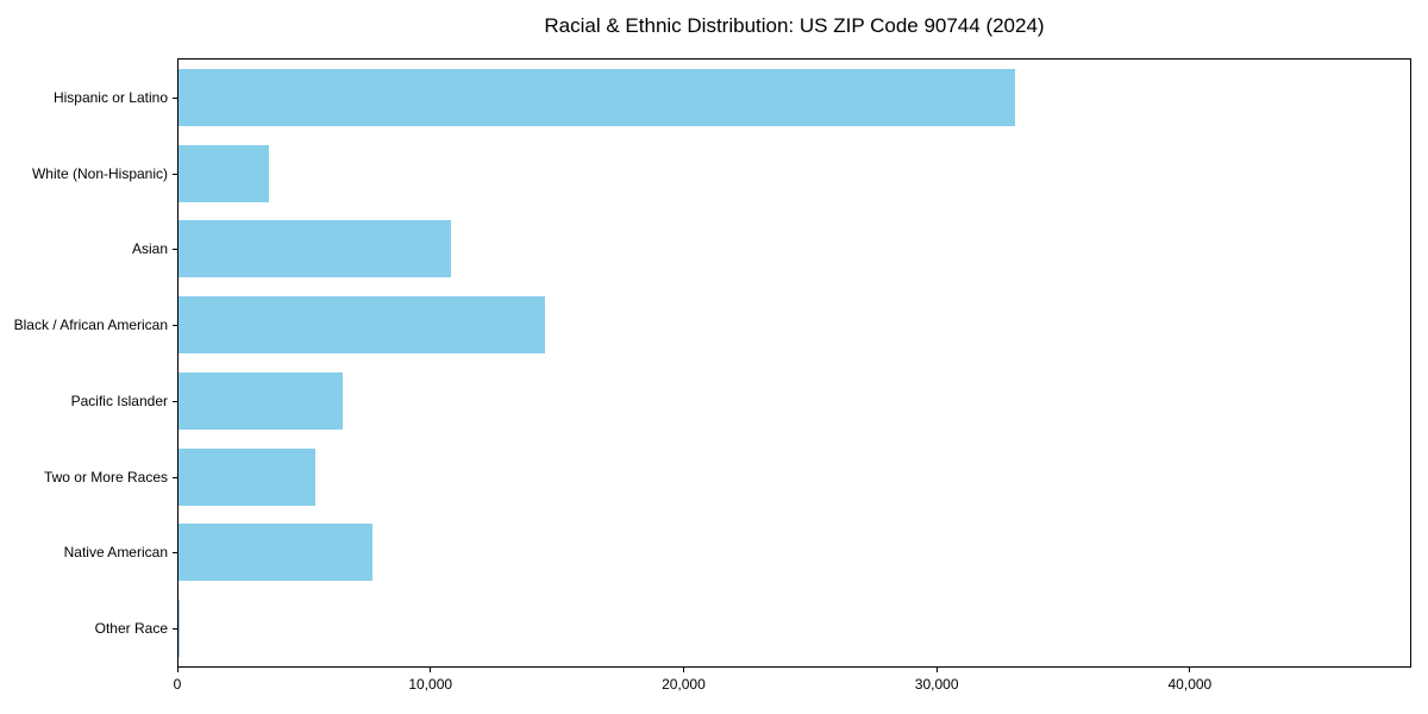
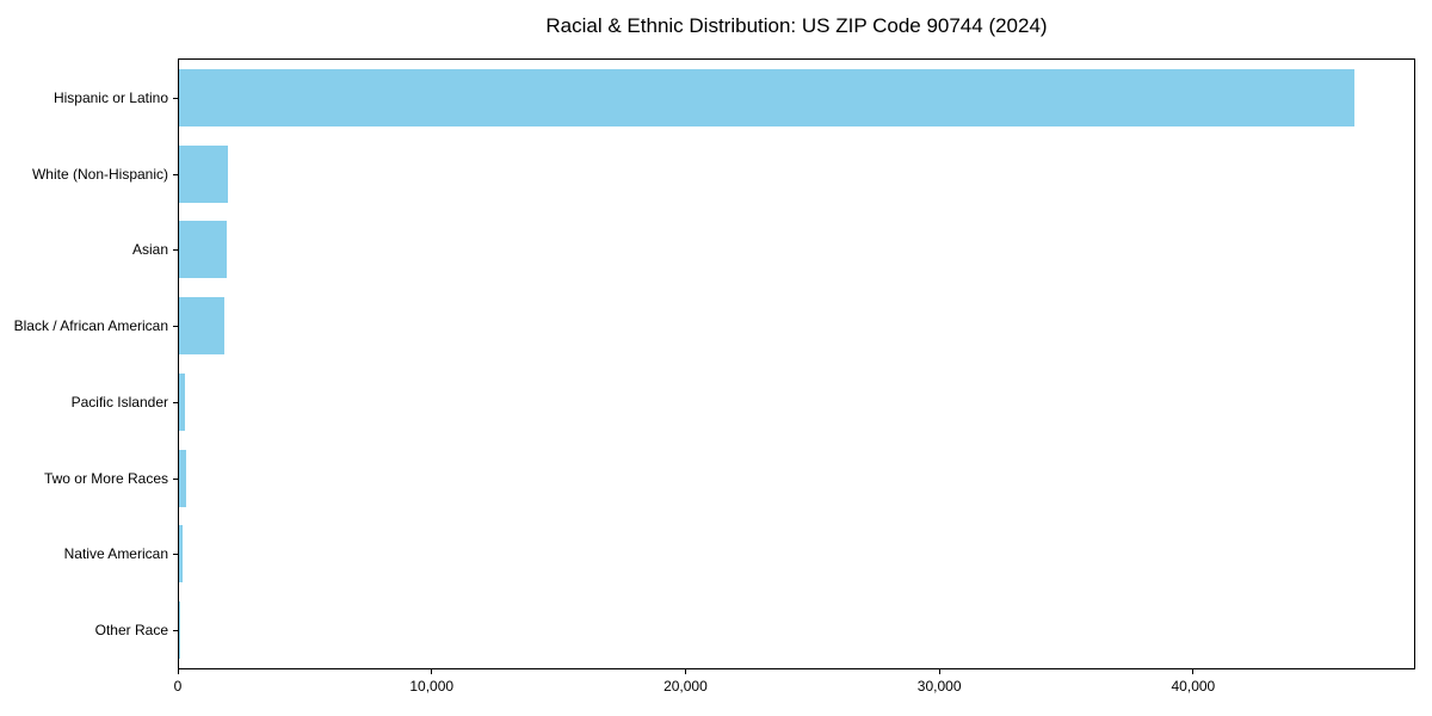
Hispanic or Latino: 33100 -> 46400
White (Non-Hispanic): 3600 -> 2000
Asian: 10800 -> 1900
Black / African American: 14500 -> 1800
Pacific Islander: 6500 -> 200
Two or More Races: 5400 -> 300
Native American: 7700 -> 100
